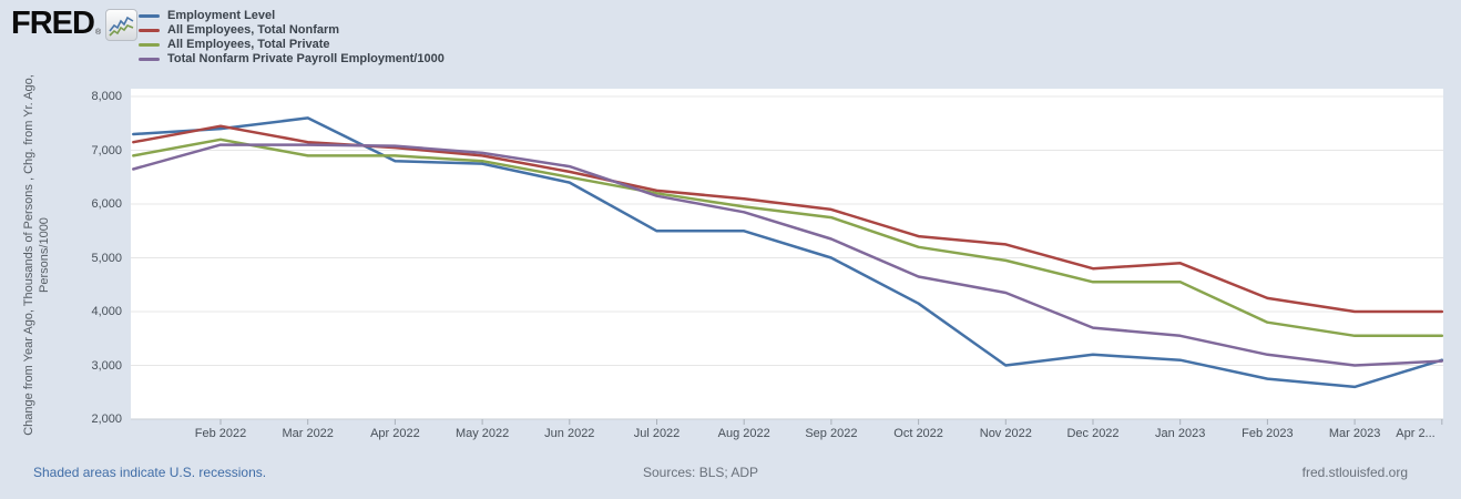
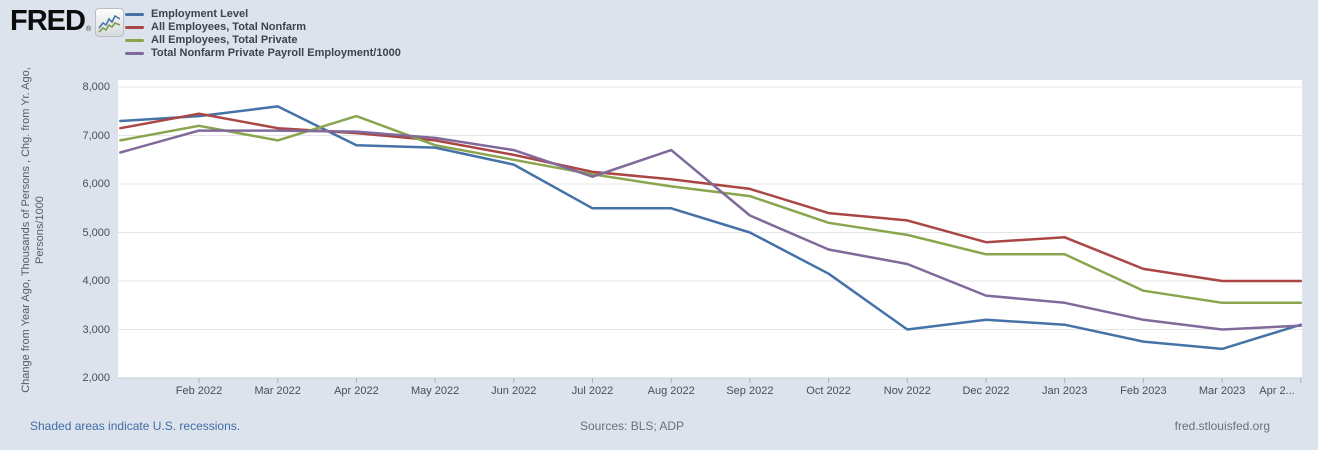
All Employees, Total Private/Apr 2022: 6900 -> 7400
Total Nonfarm Private Payroll Employment/1000/Aug 2022: 5800 -> 6700
